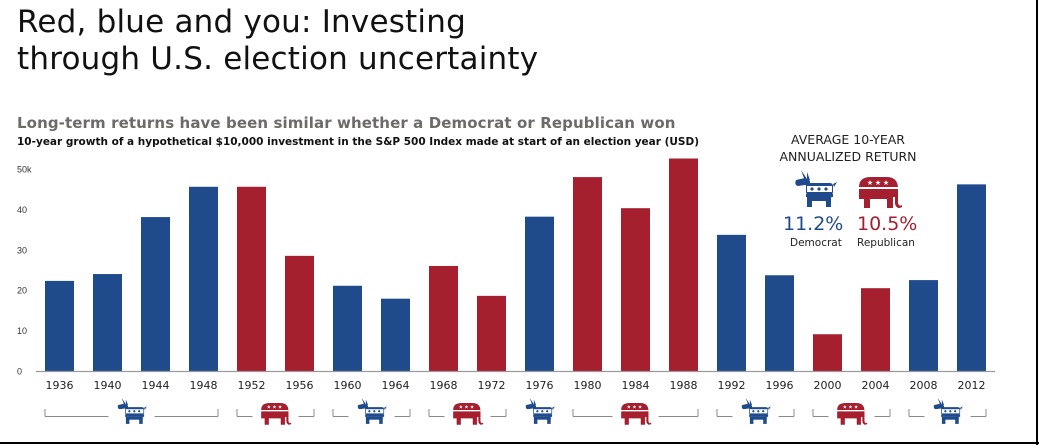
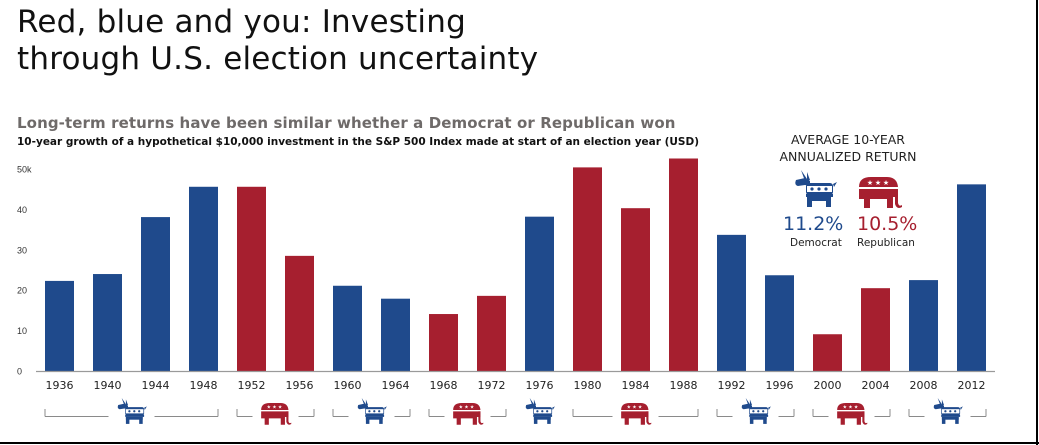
1968: 26k -> 14k
1980: 48k -> 50k
